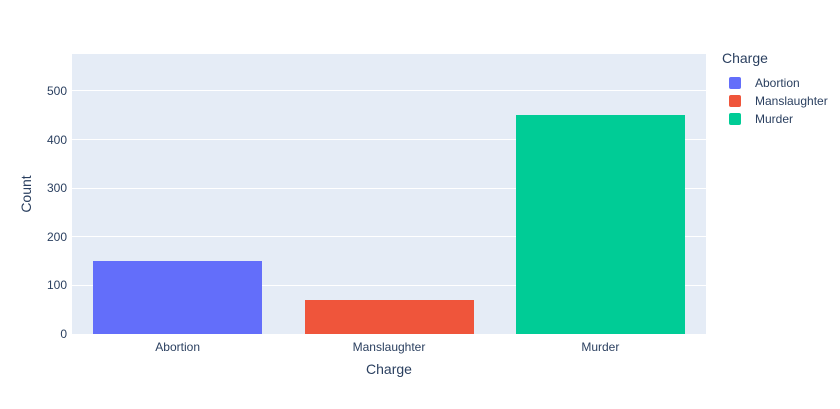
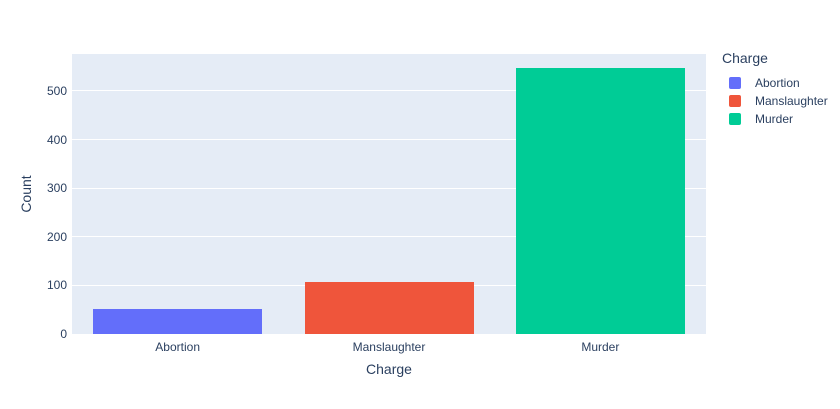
Abortion: 150 -> 50
Manslaughter: 70 -> 110
Murder: 450 -> 550
